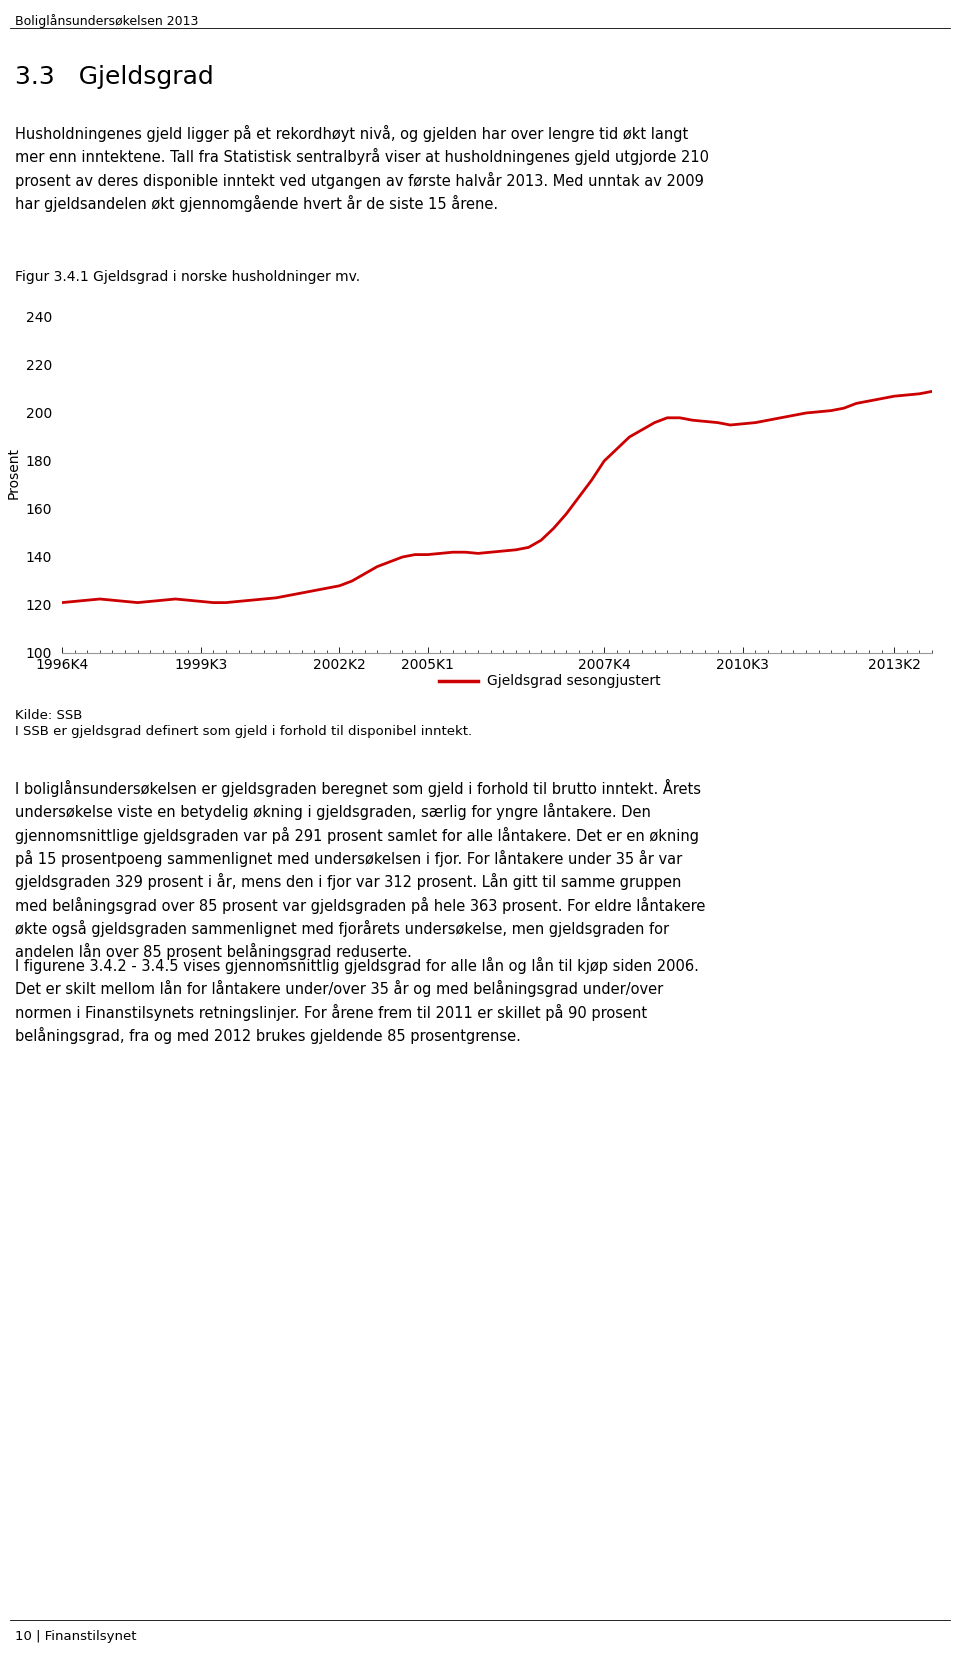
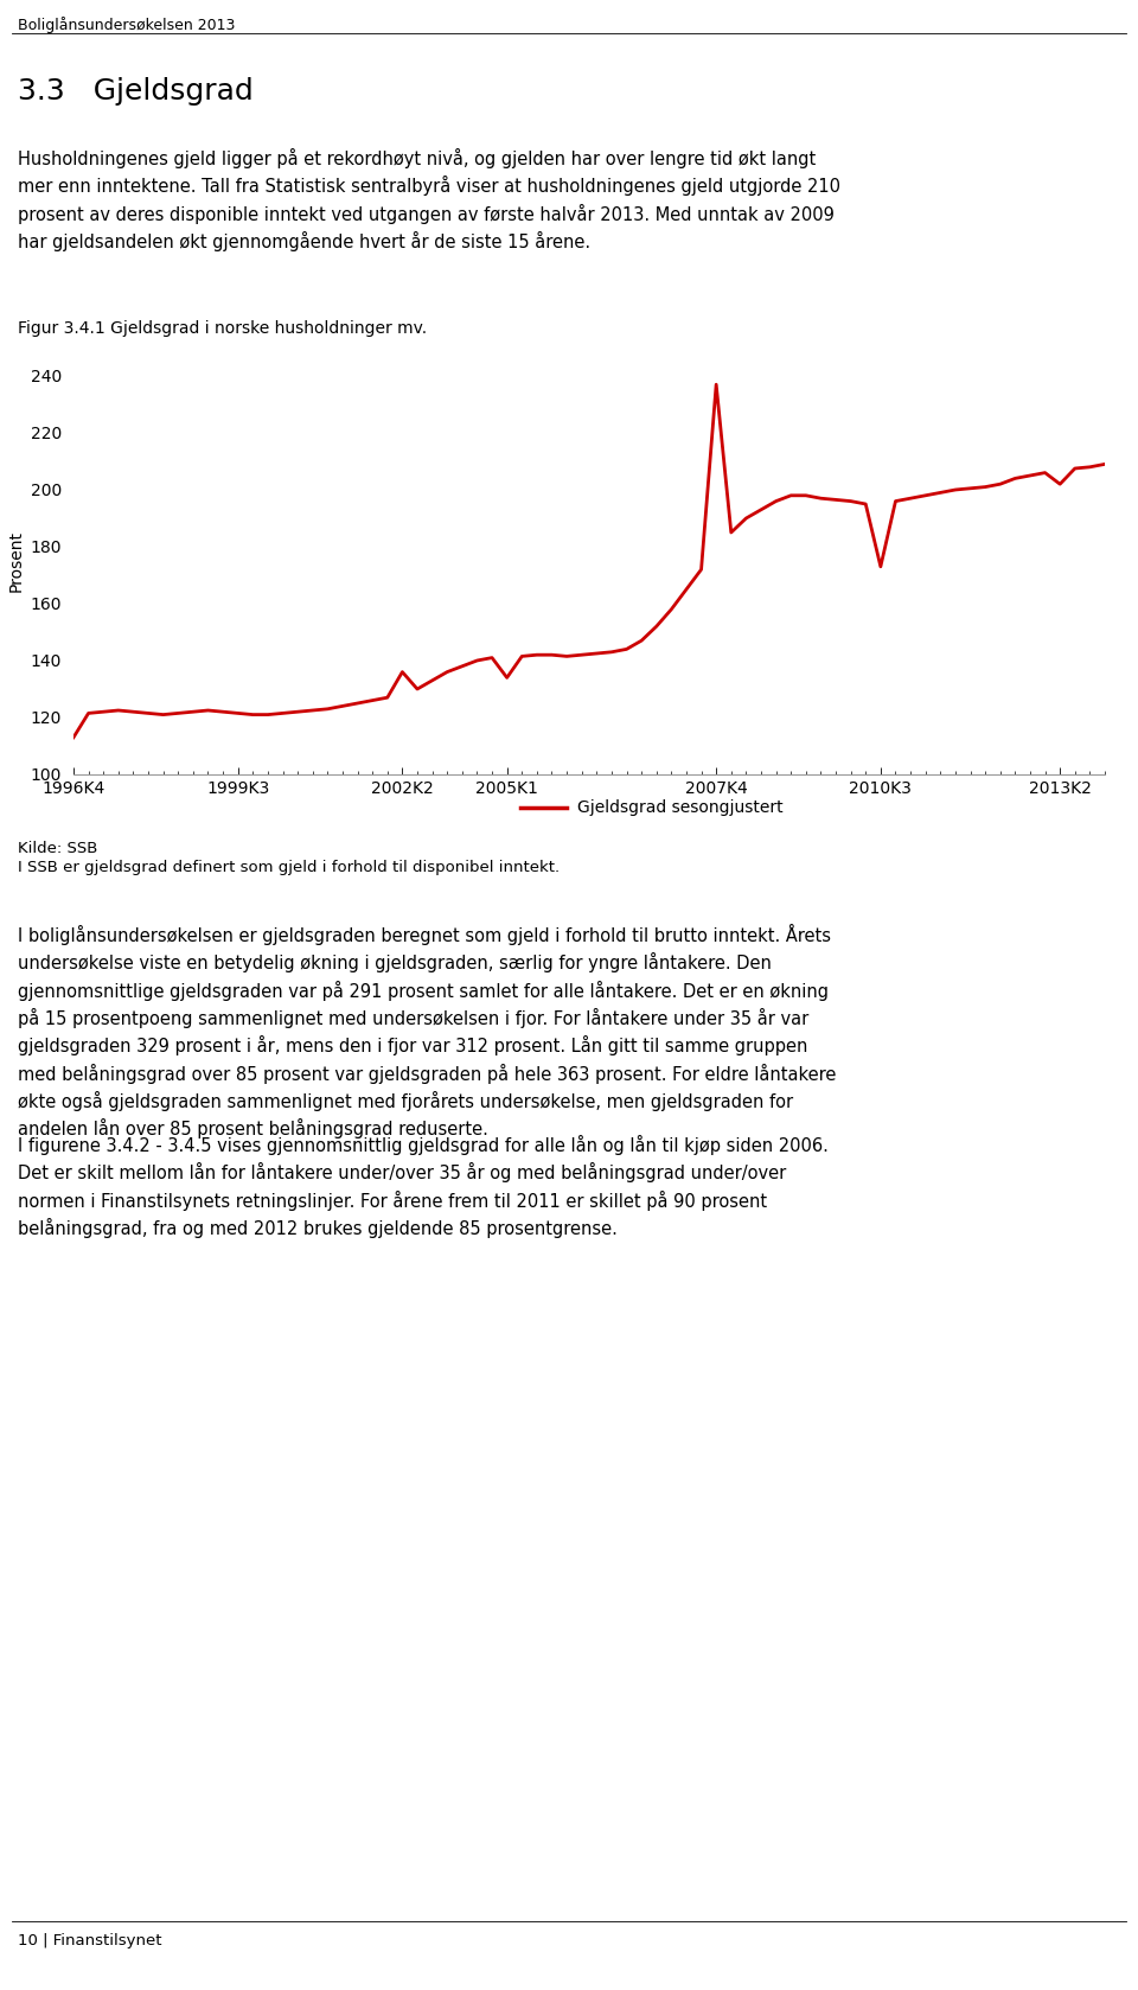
1996K4: 121.0 -> 113.0
2002K2: 128.0 -> 136.0
2005K1: 141.0 -> 134.0
2007K4: 180.0 -> 237.0
2010K3: 195.5 -> 173.0
2013K2: 207.0 -> 202.0
